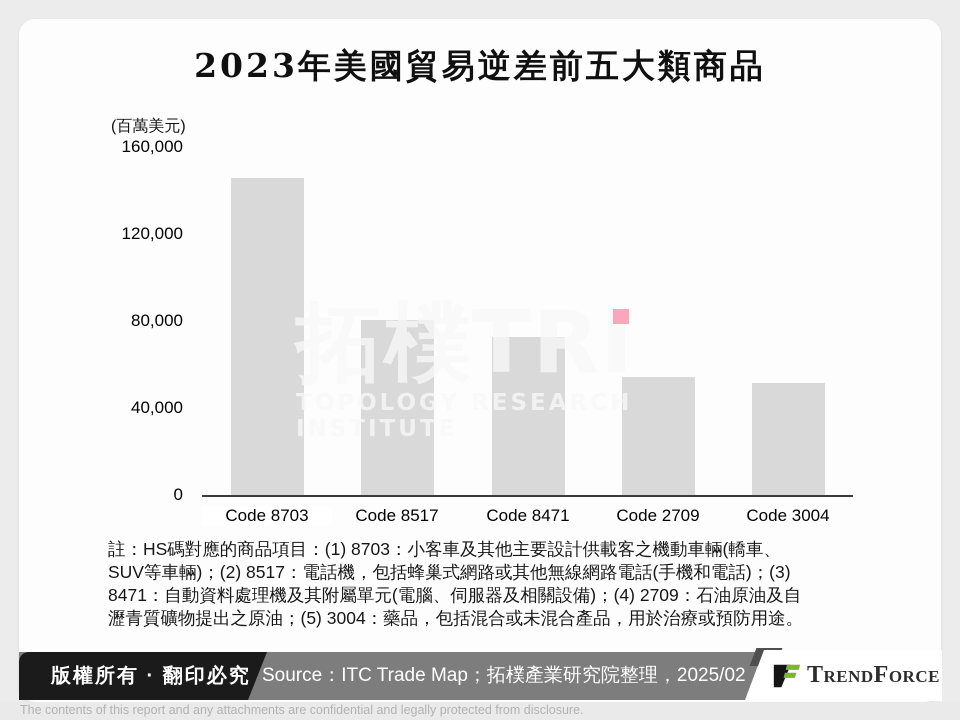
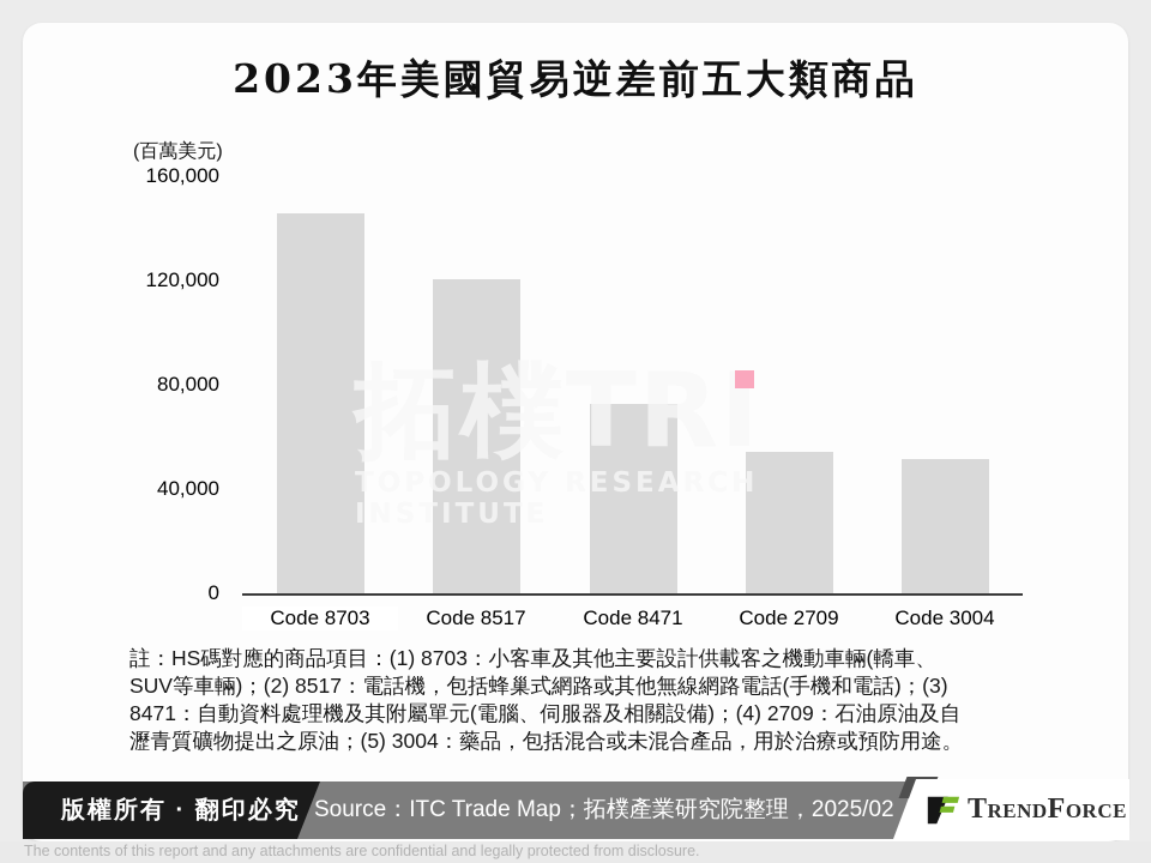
Code 8517: 81000 -> 121000
